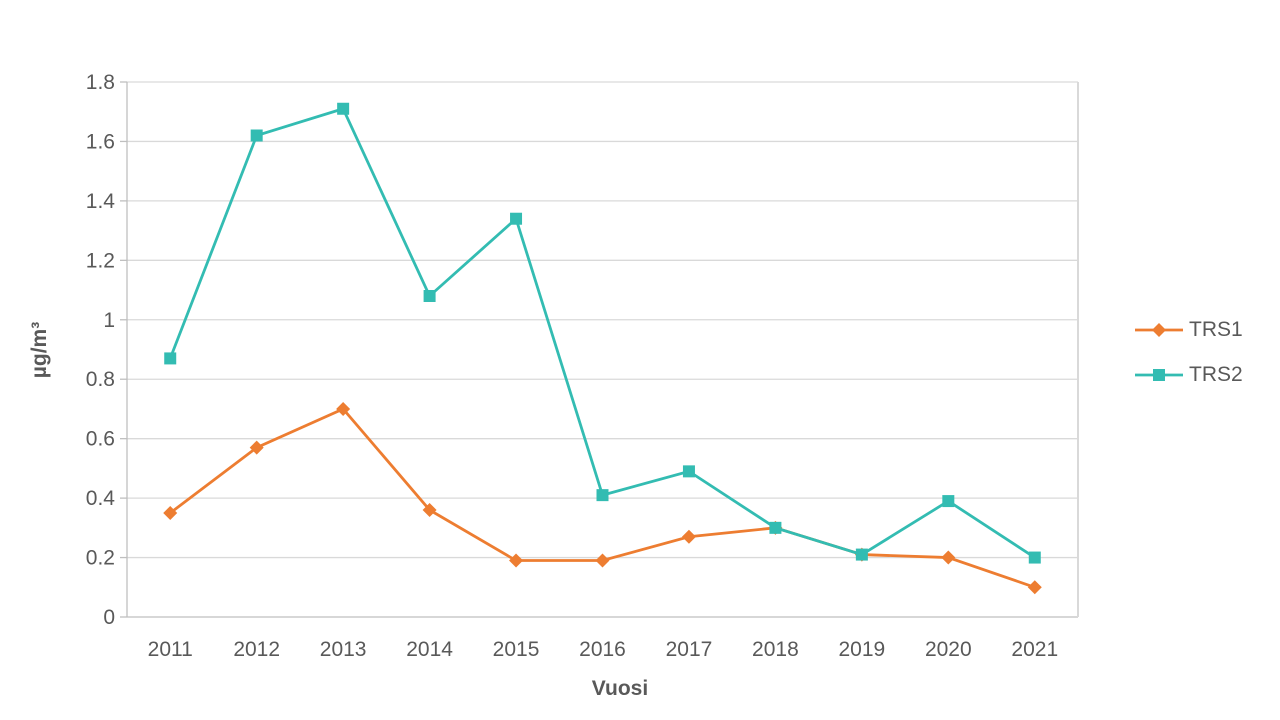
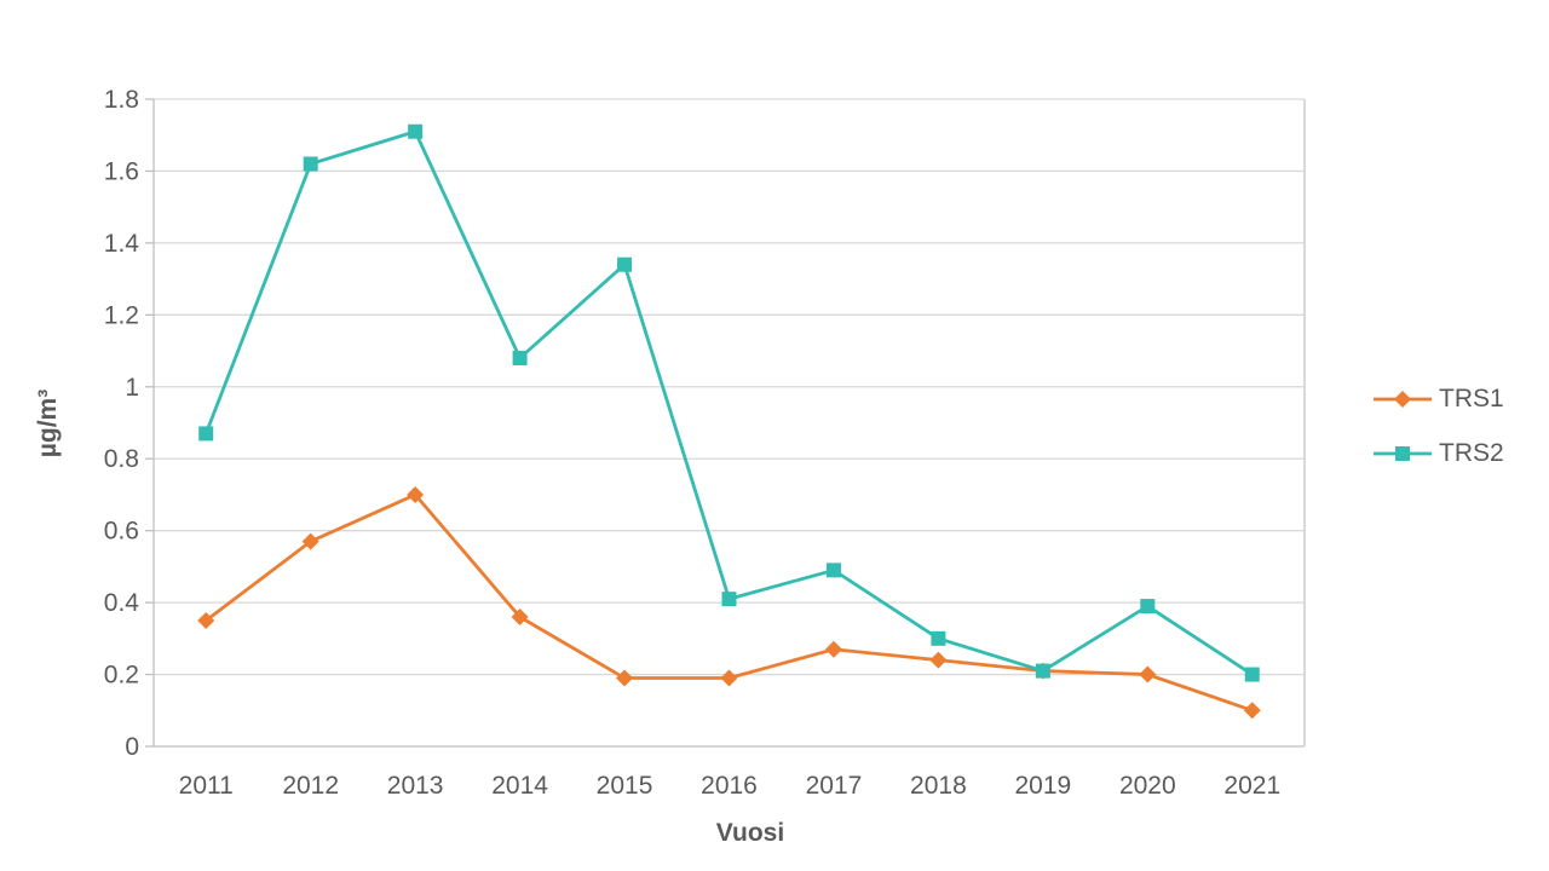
TRS1/2018: 0.30 -> 0.24
